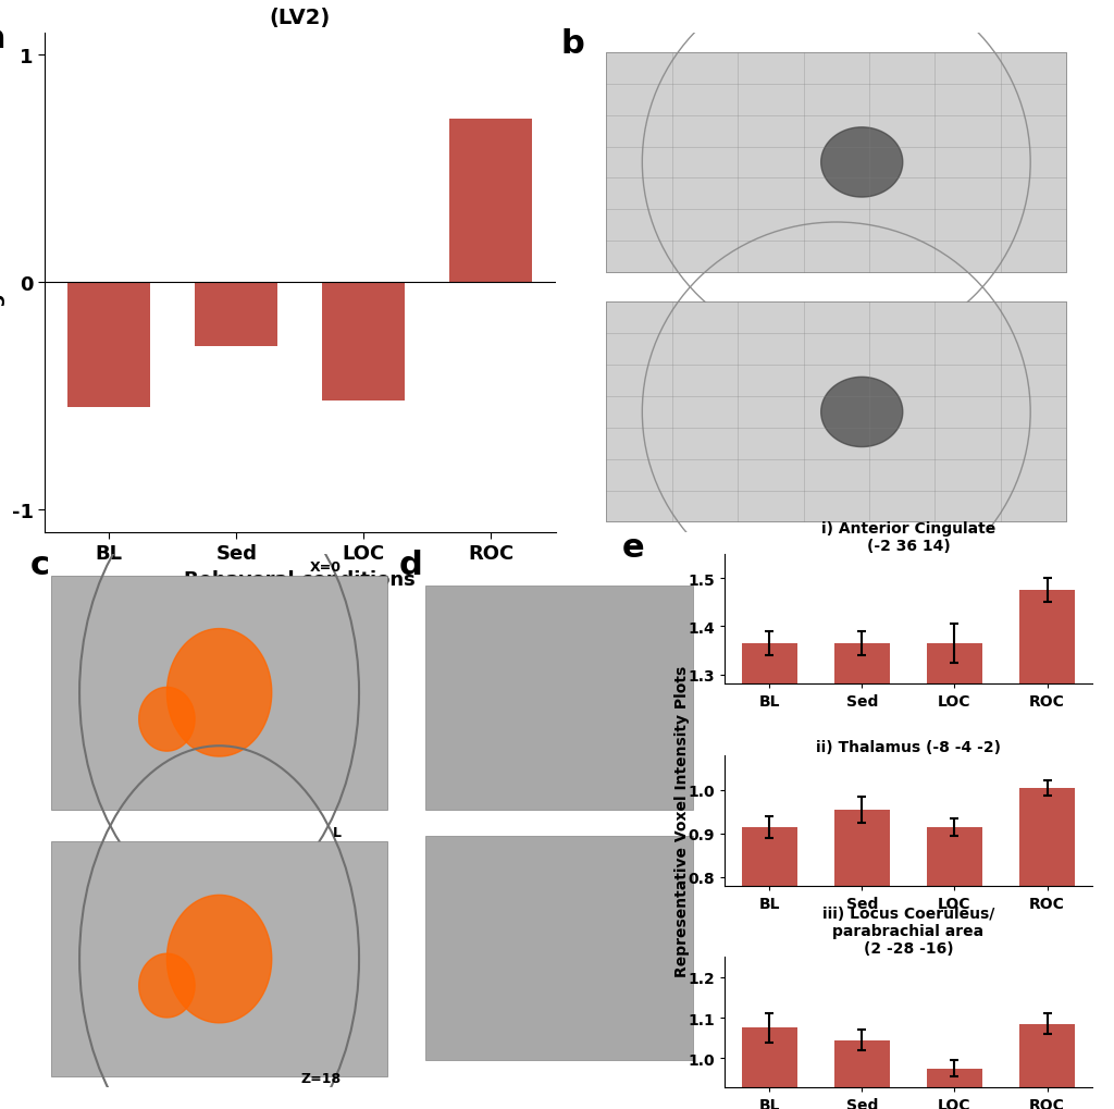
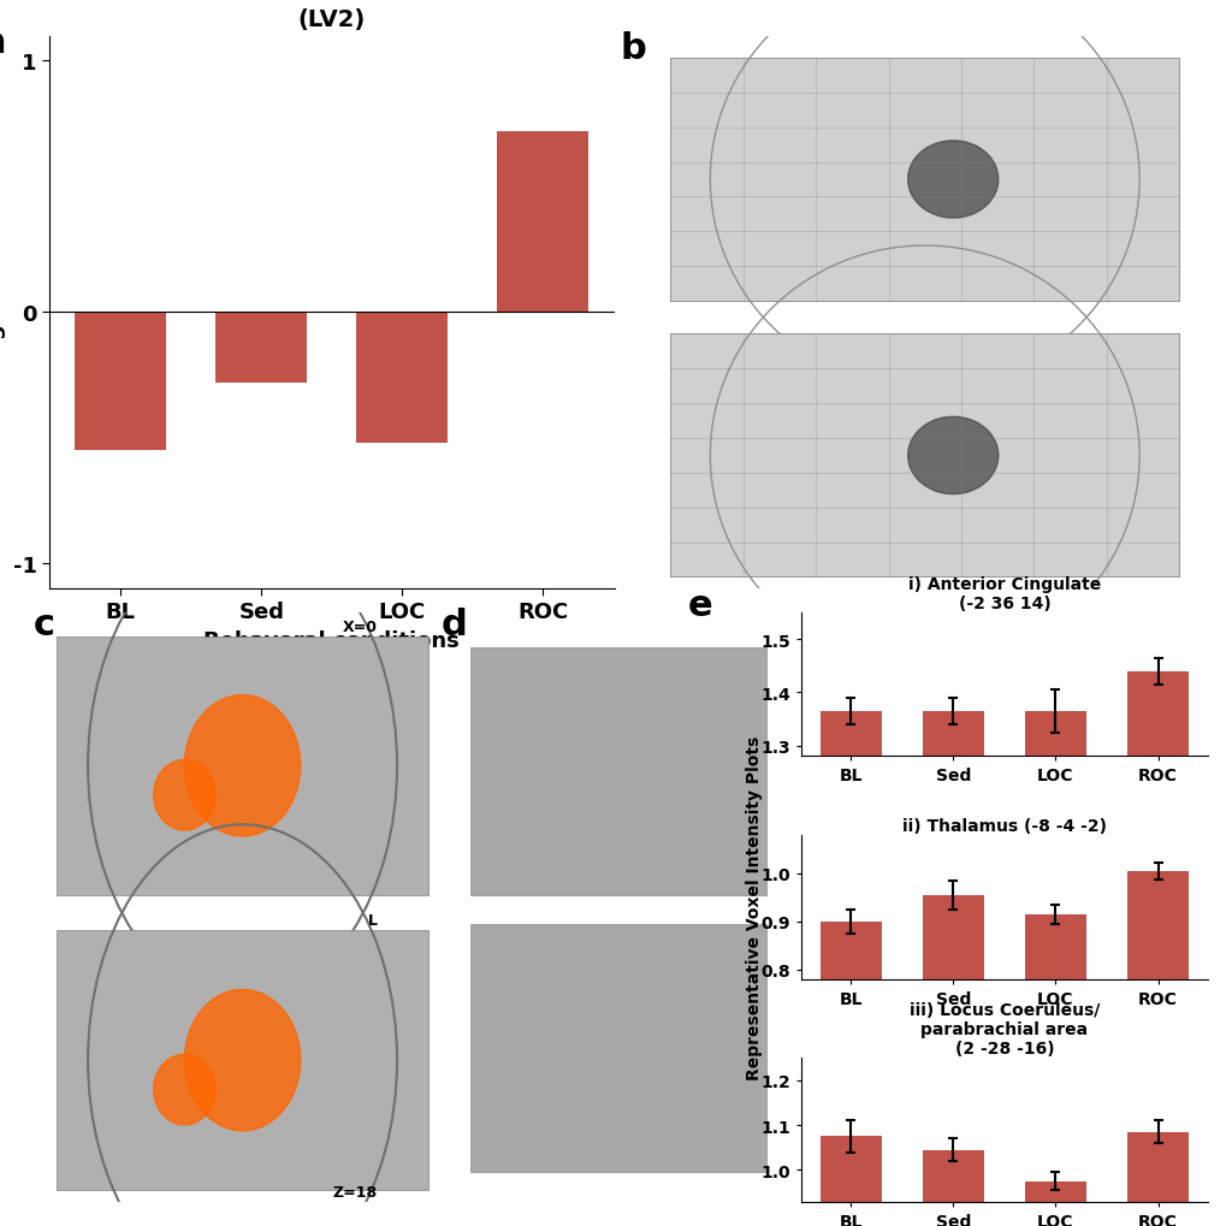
i) Anterior Cingulate (-2 36 14)/ROC: 1.475 -> 1.440
ii) Thalamus (-8 -4 -2)/BL: 0.915 -> 0.900
